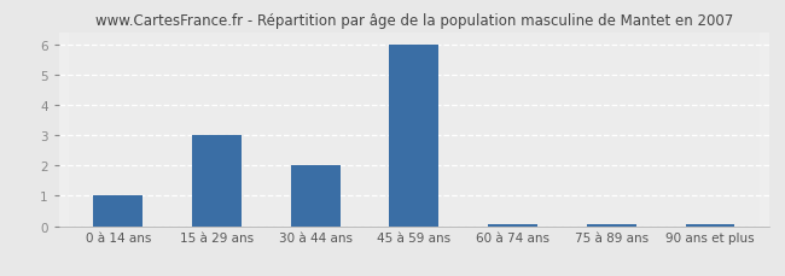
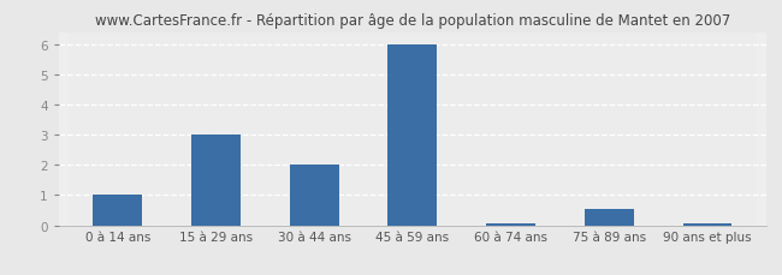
75 à 89 ans: 0.07 -> 0.55
